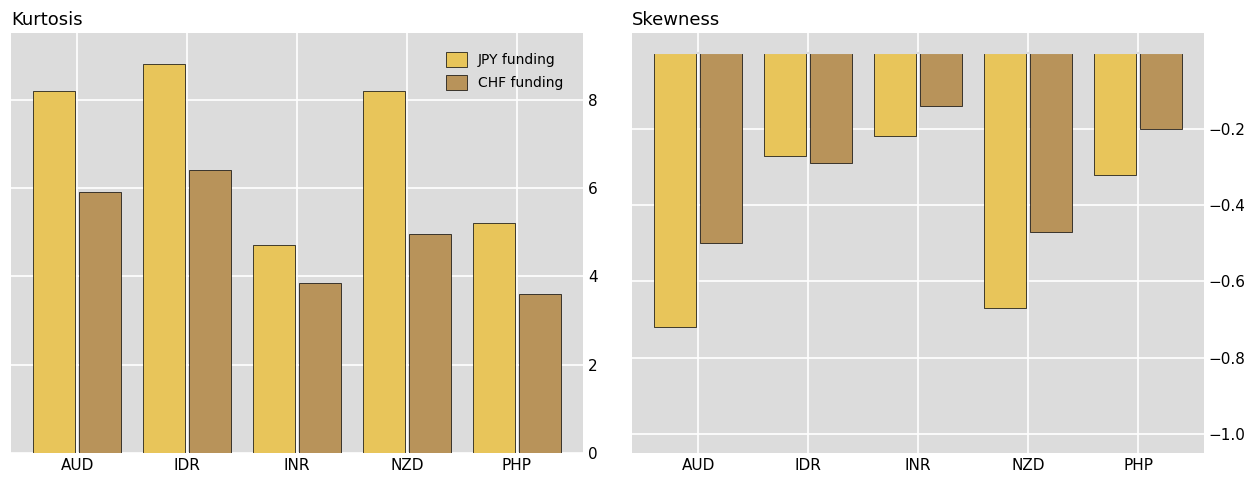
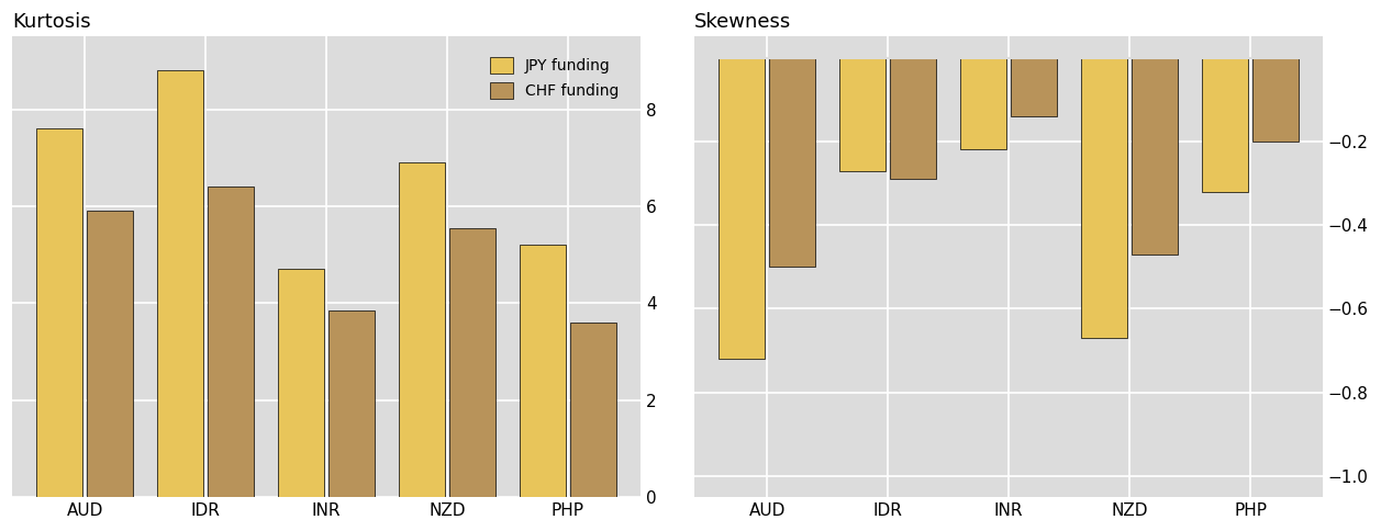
Kurtosis/JPY funding/AUD: 8.2 -> 7.6
Kurtosis/JPY funding/NZD: 8.2 -> 6.9
Kurtosis/CHF funding/NZD: 4.95 -> 5.55
